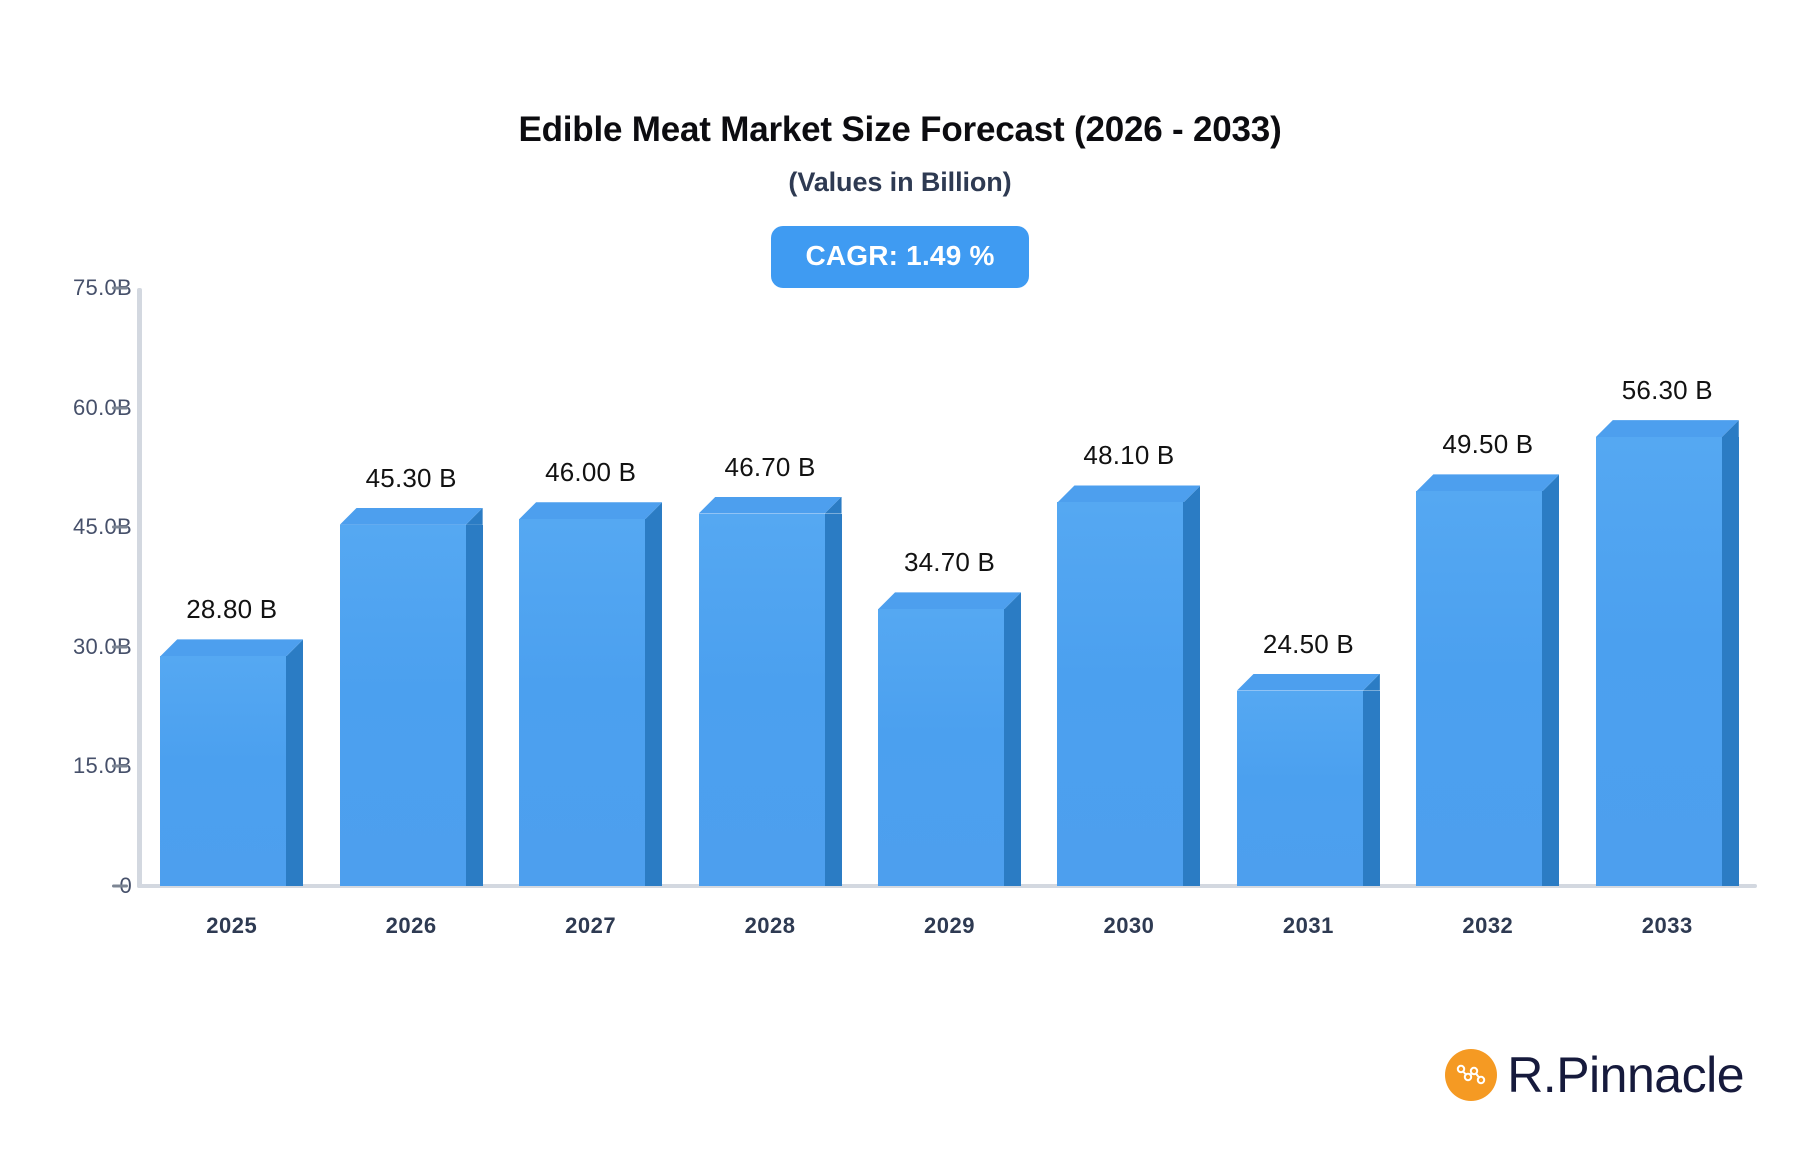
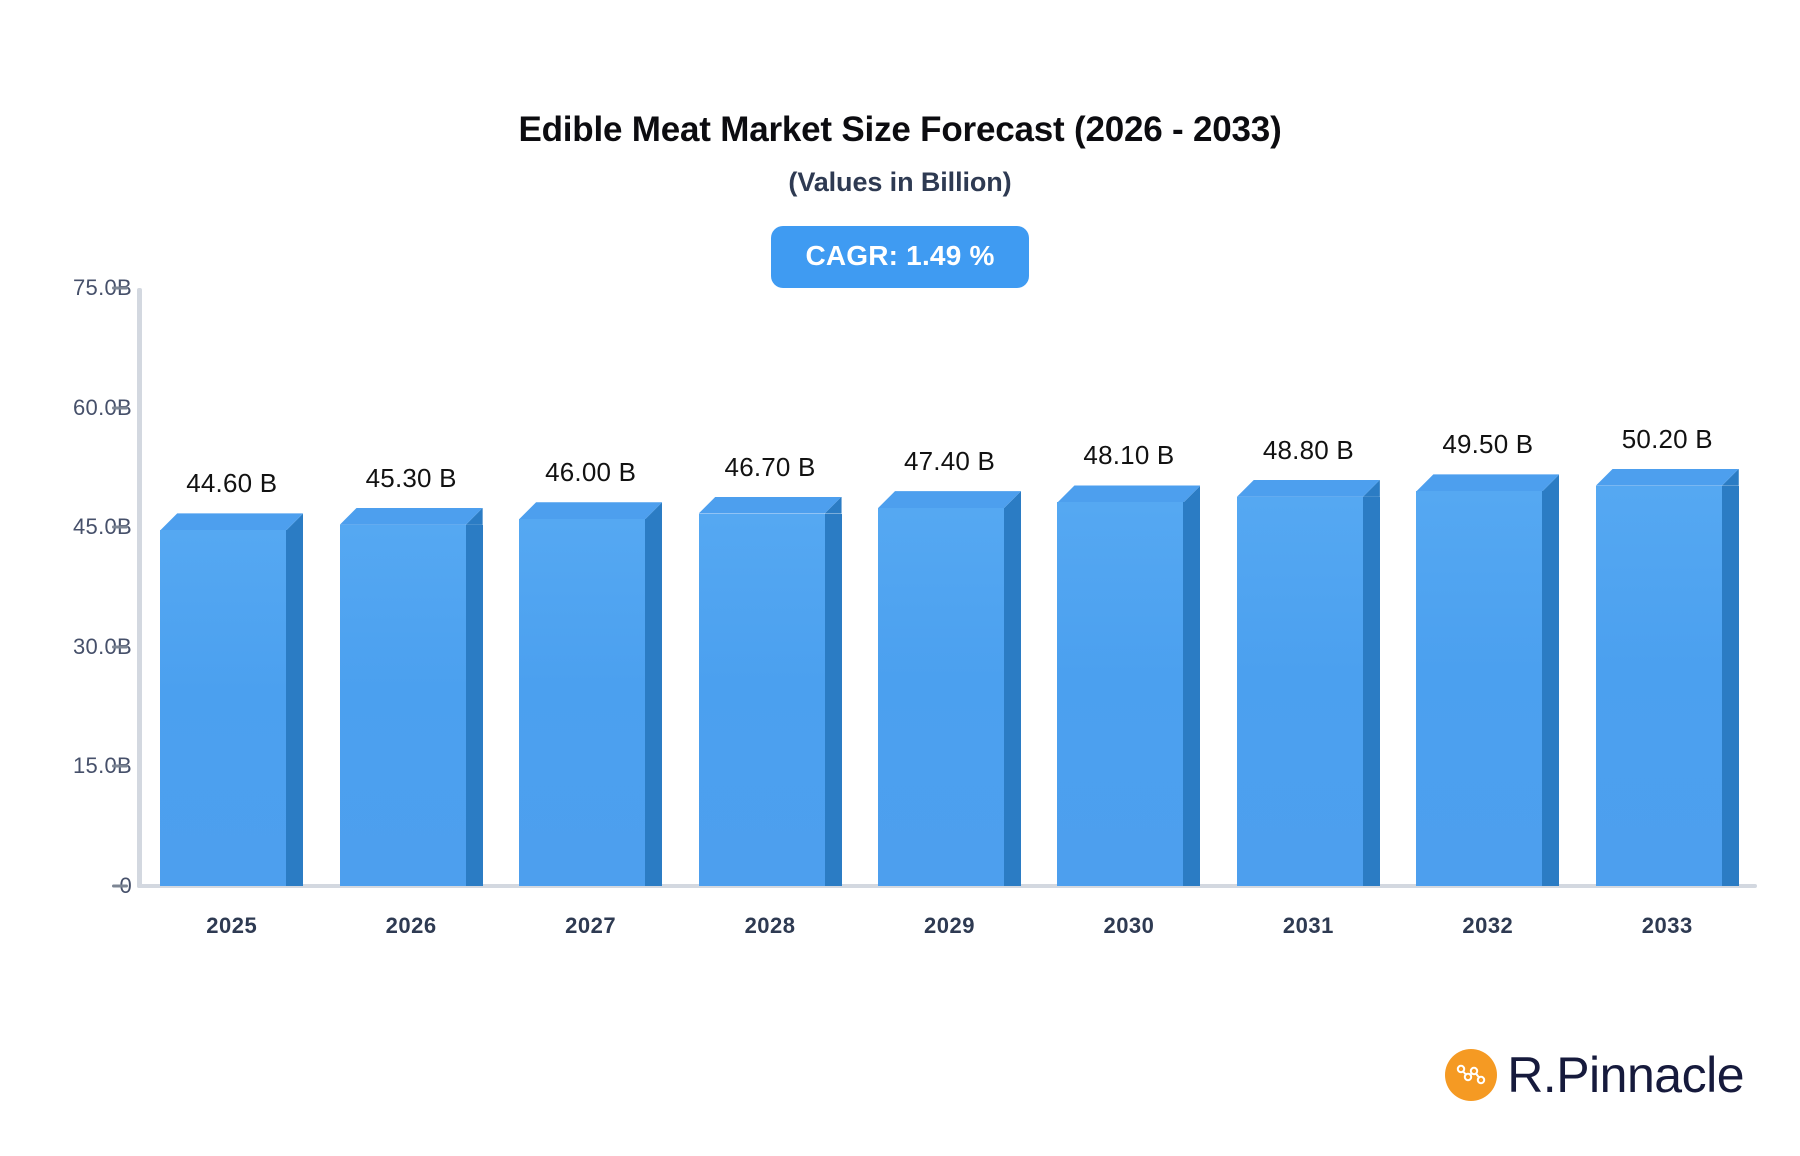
2025: 28.80 -> 44.60
2029: 34.70 -> 47.40
2031: 24.50 -> 48.80
2033: 56.30 -> 50.20
